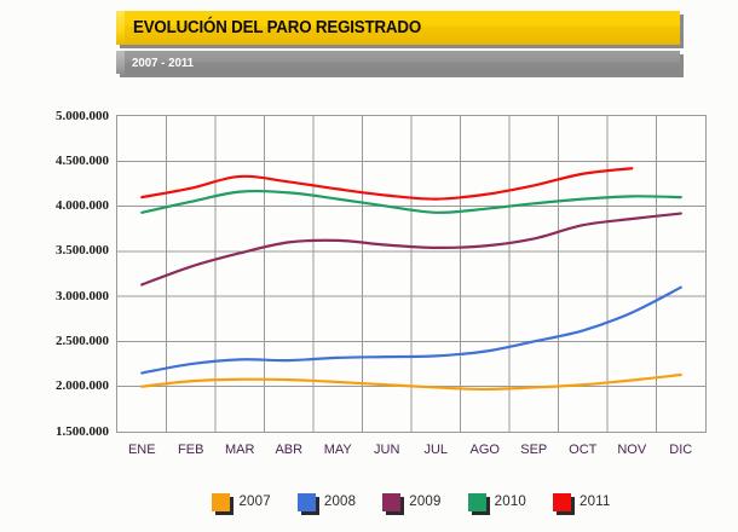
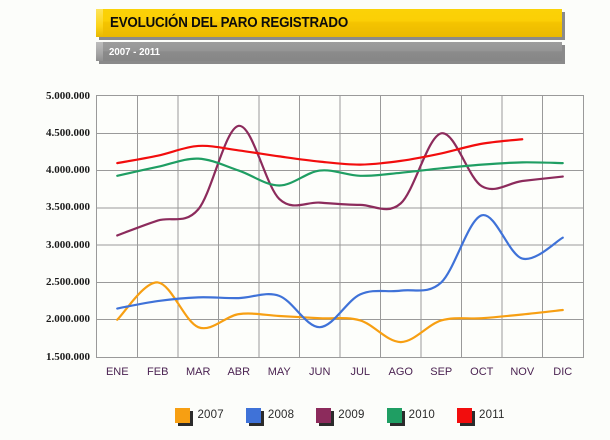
2007/FEB: 2100000 -> 2500000
2007/MAR: 2100000 -> 1900000
2009/ABR: 3600000 -> 4600000
2010/ABR: 4200000 -> 4000000
2010/MAY: 4100000 -> 3800000
2008/JUN: 2300000 -> 1900000
2007/AGO: 2000000 -> 1700000
2009/SEP: 3600000 -> 4500000
2008/OCT: 2600000 -> 3400000
